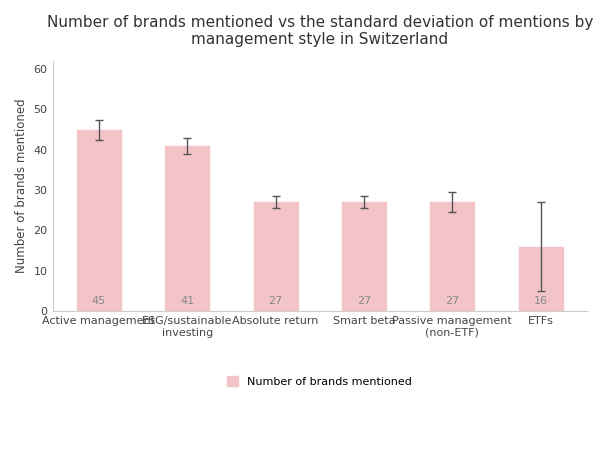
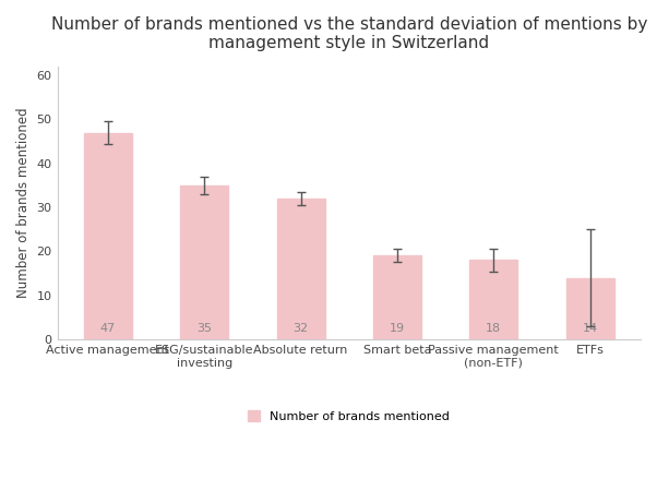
Active management: 45 -> 47
ESG/sustainable investing: 41 -> 35
Absolute return: 27 -> 32
Smart beta: 27 -> 19
Passive management (non-ETF): 27 -> 18
ETFs: 16 -> 14
